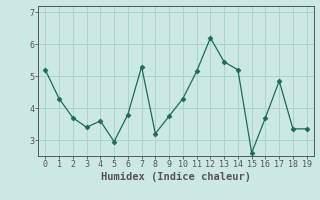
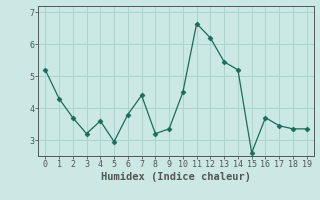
3: 3.40 -> 3.20
7: 5.30 -> 4.40
9: 3.75 -> 3.35
10: 4.30 -> 4.50
11: 5.15 -> 6.65
17: 4.85 -> 3.45
